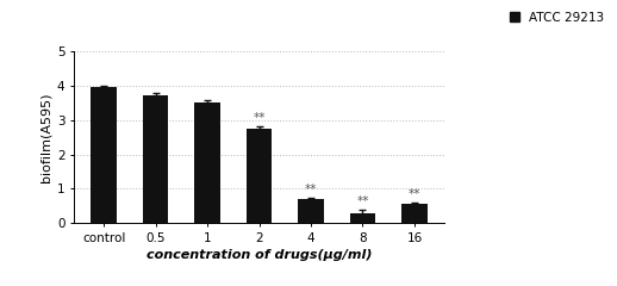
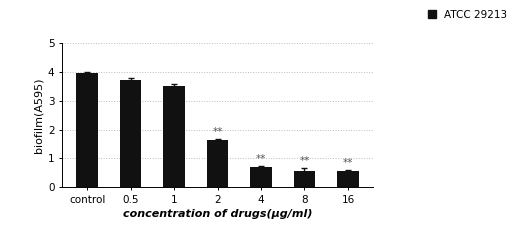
2: 2.75 -> 1.63
8: 0.30 -> 0.57
